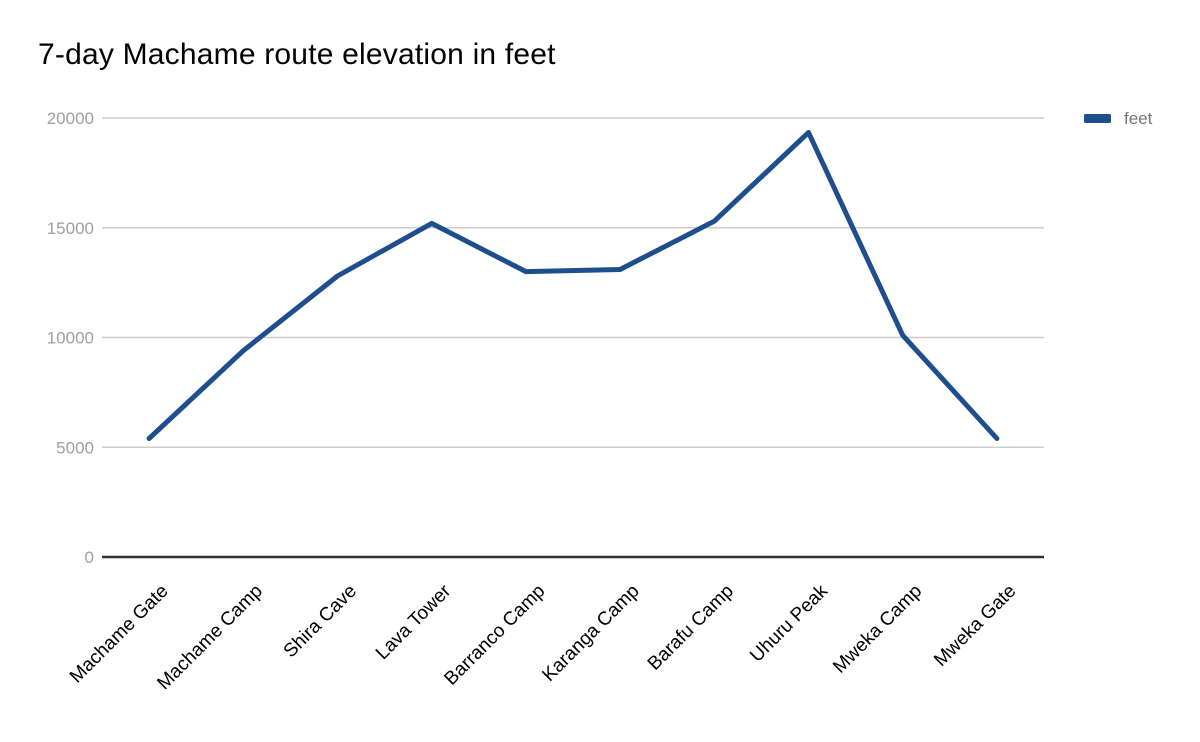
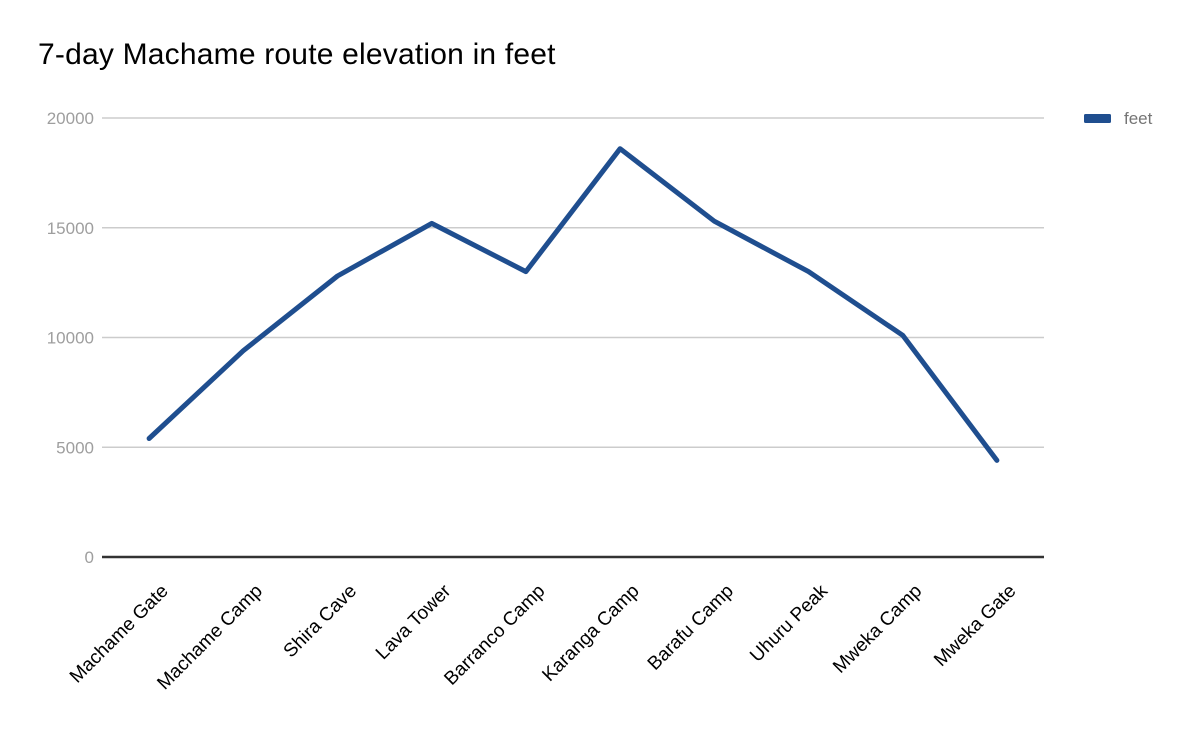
Karanga Camp: 13100 -> 18600
Uhuru Peak: 19300 -> 13000
Mweka Gate: 5400 -> 4400
